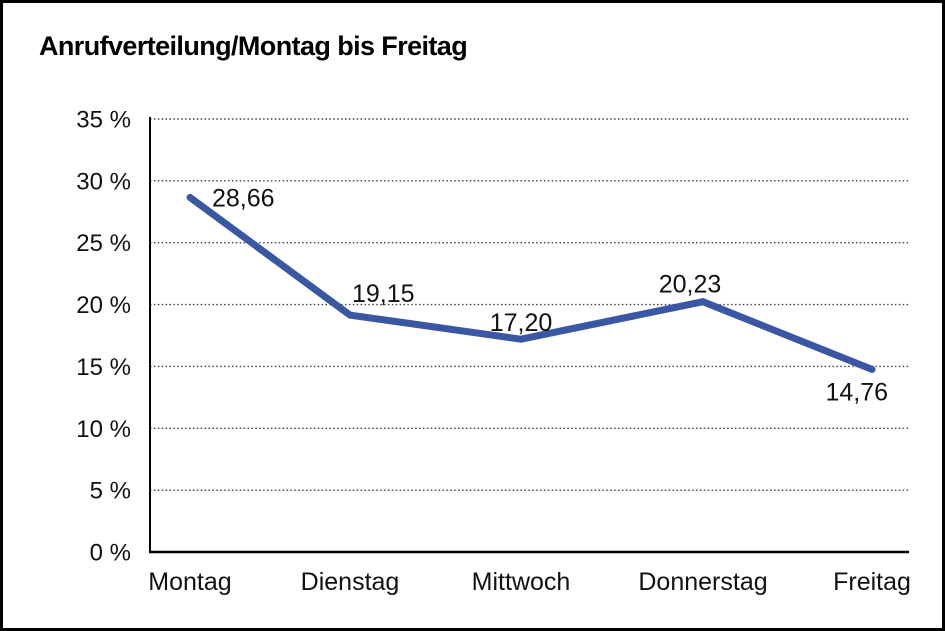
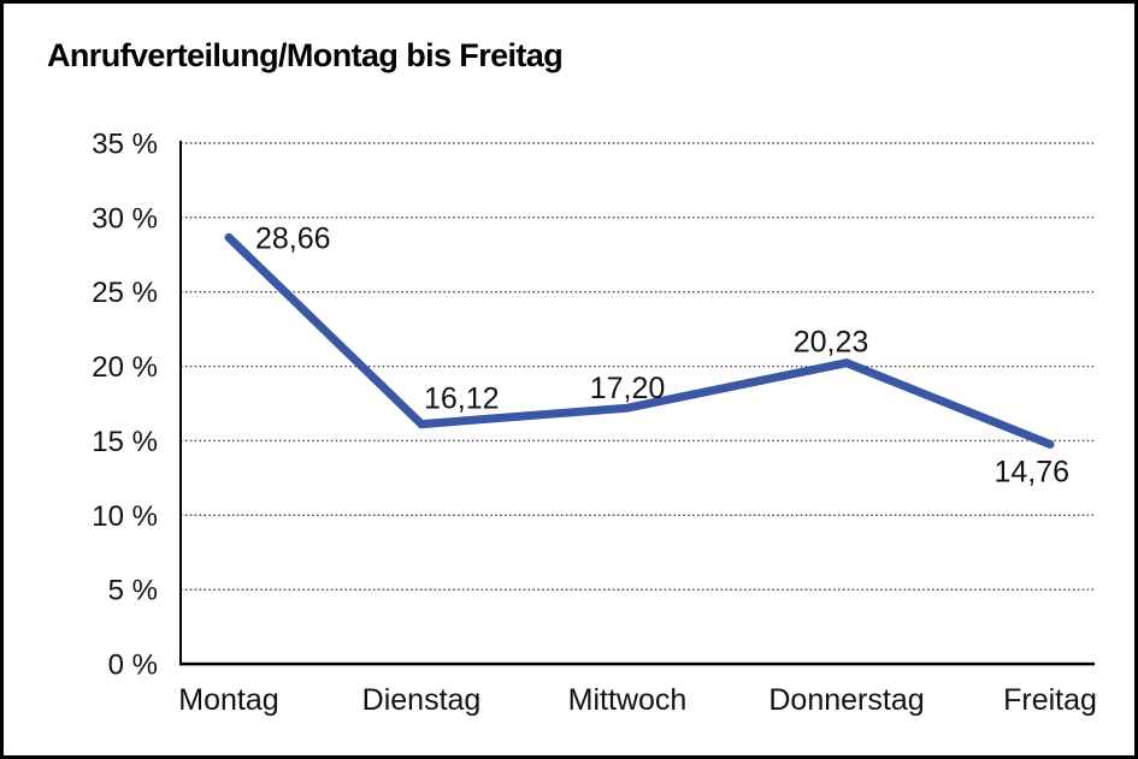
Dienstag: 19,15 -> 16,12
